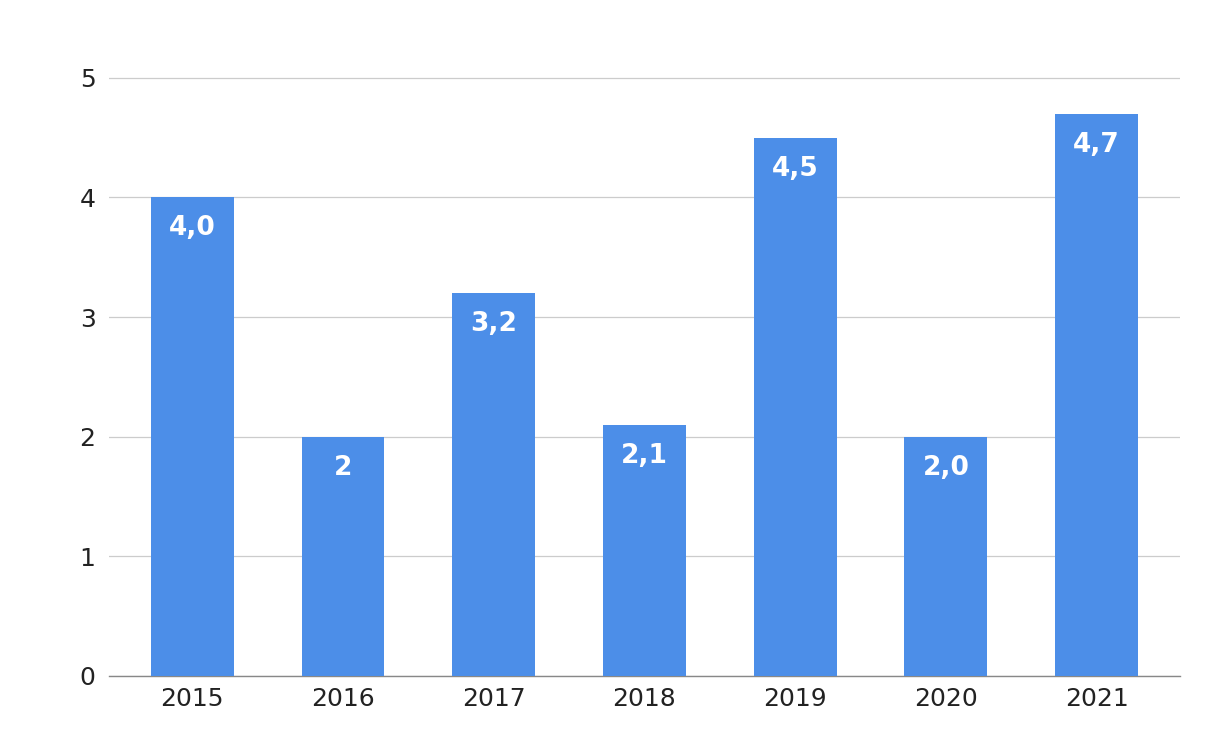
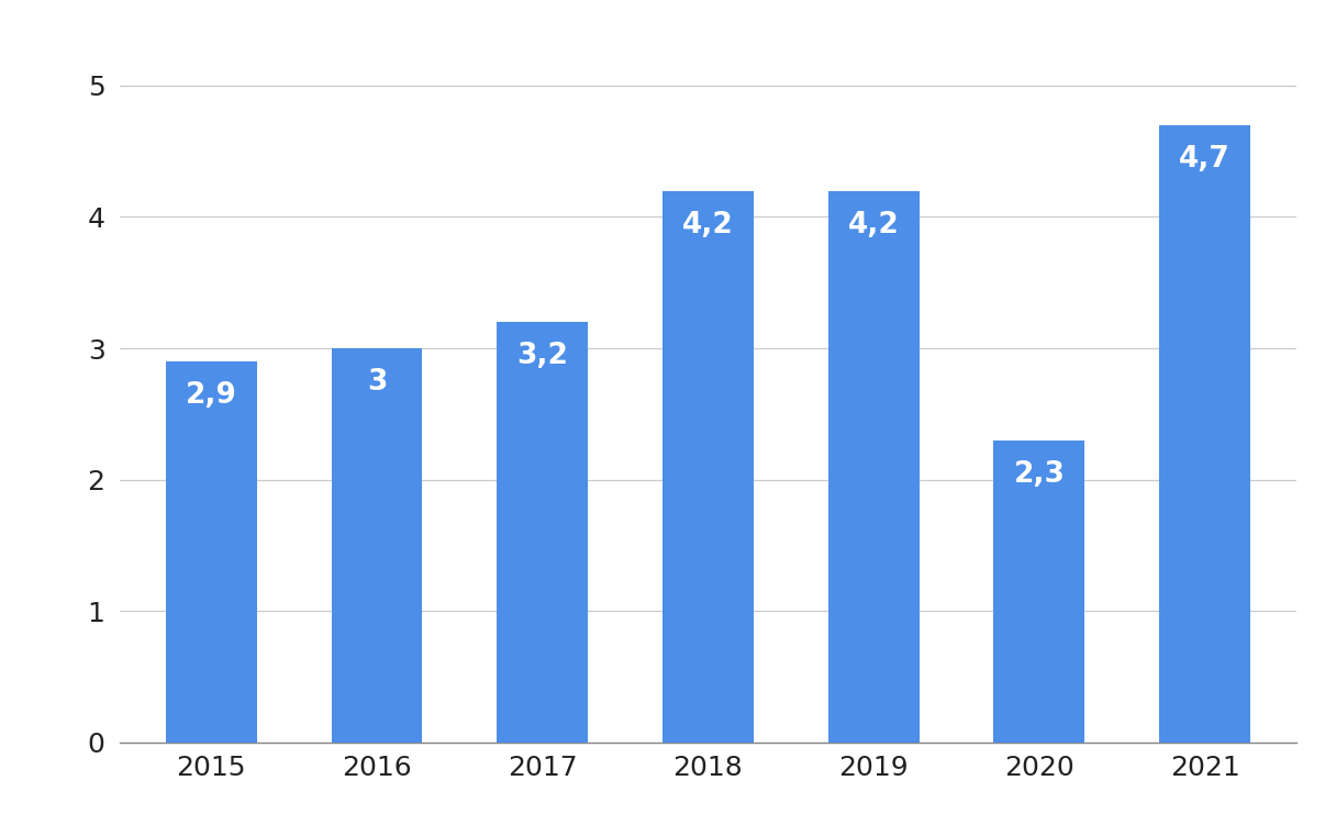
2015: 4,0 -> 2,9
2016: 2 -> 3
2018: 2,1 -> 4,2
2019: 4,5 -> 4,2
2020: 2,0 -> 2,3
